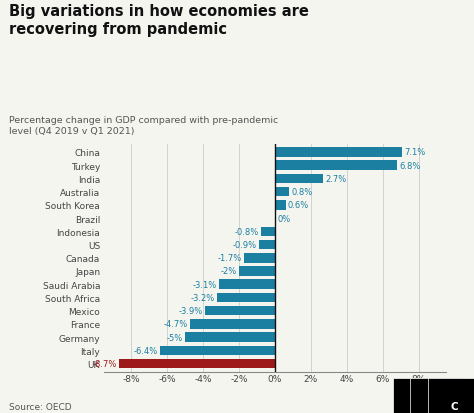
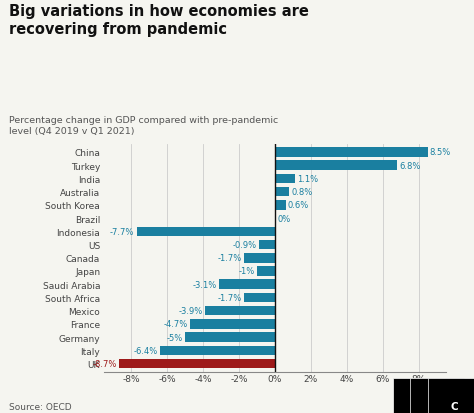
China: 7.1% -> 8.5%
India: 2.7% -> 1.1%
Indonesia: -0.8% -> -7.7%
Japan: -2% -> -1%
South Africa: -3.2% -> -1.7%
